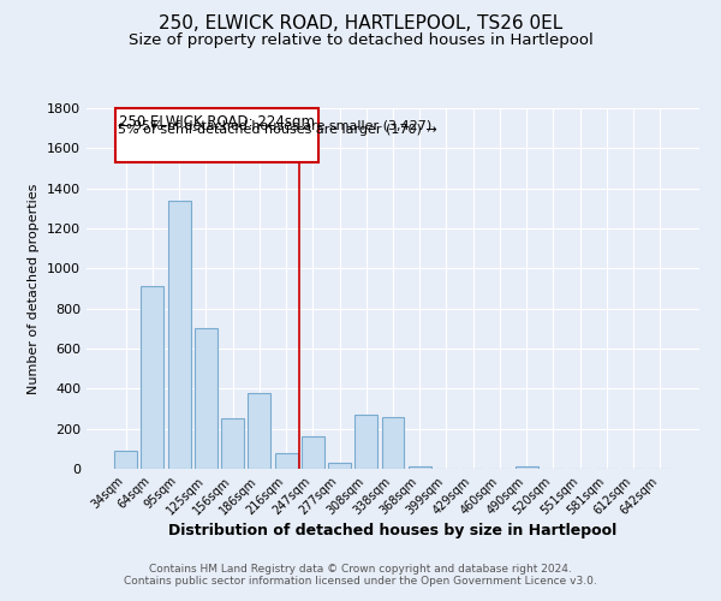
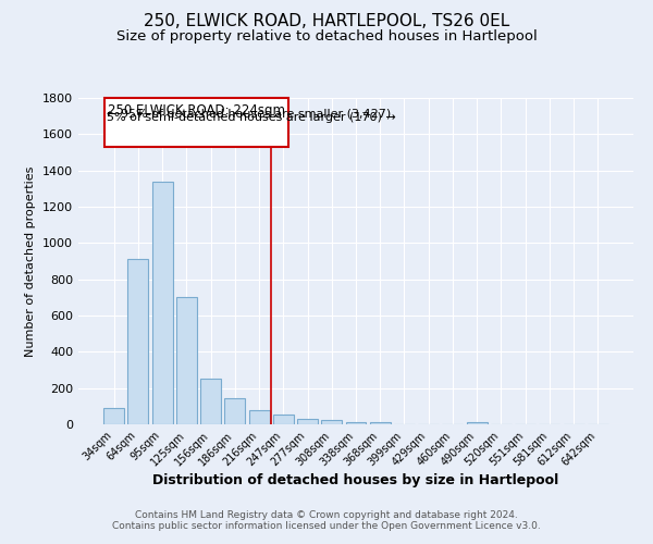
186sqm: 380 -> 140
247sqm: 160 -> 60
308sqm: 270 -> 20
338sqm: 260 -> 20
